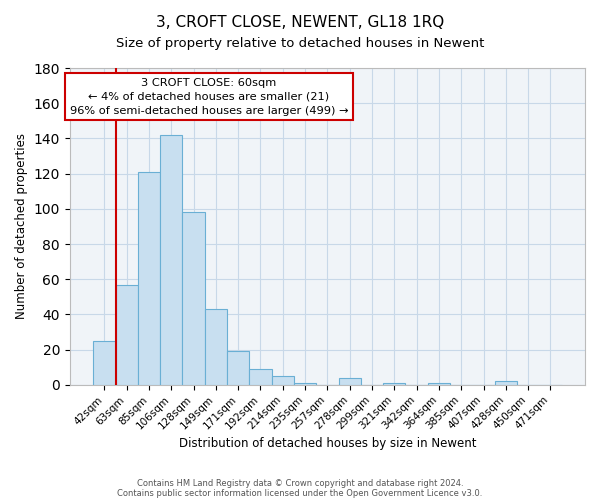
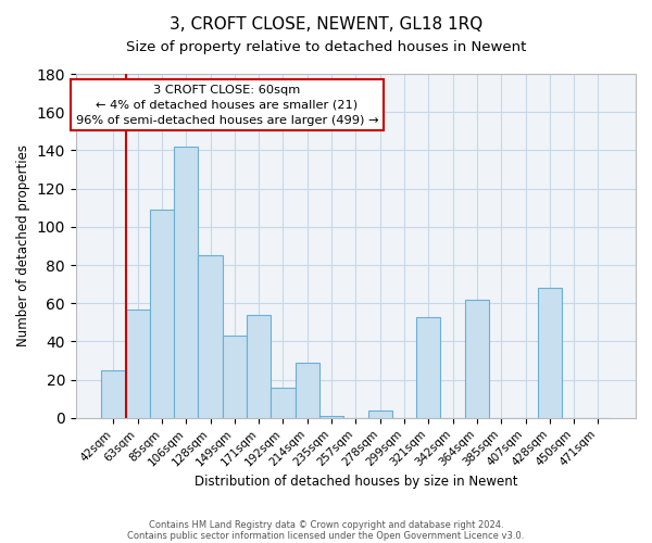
85sqm: 121 -> 109
128sqm: 98 -> 85
171sqm: 19 -> 54
192sqm: 9 -> 16
214sqm: 5 -> 29
321sqm: 1 -> 53
364sqm: 1 -> 62
428sqm: 2 -> 68
